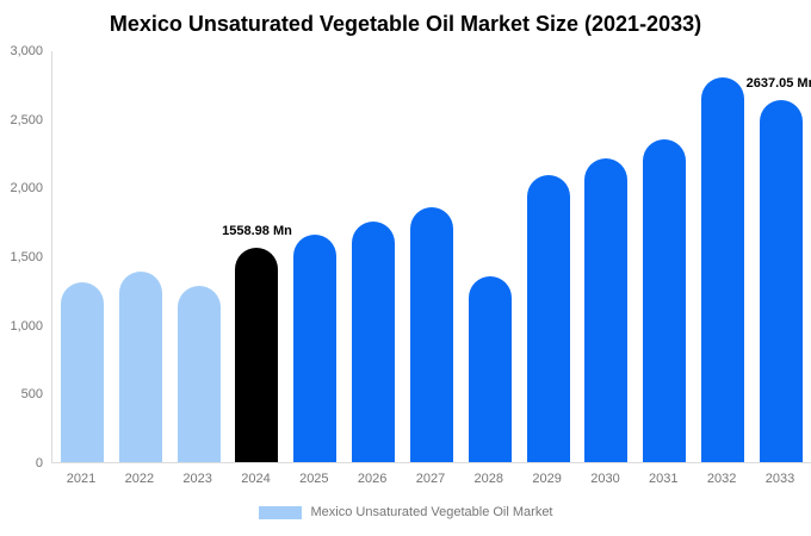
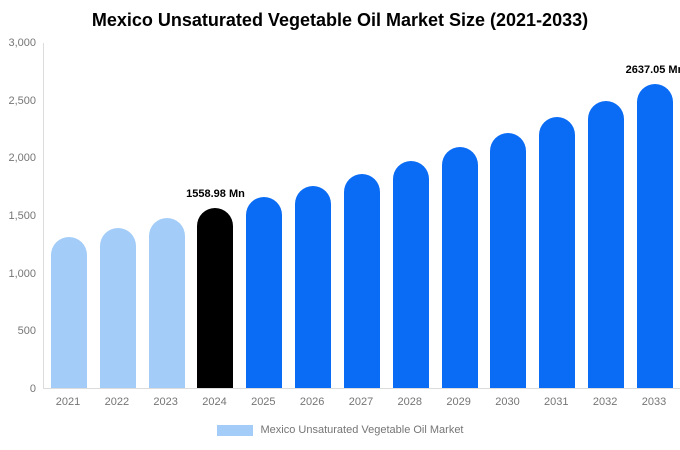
2023: 1280 -> 1470
2028: 1350 -> 1970
2032: 2800 -> 2490
